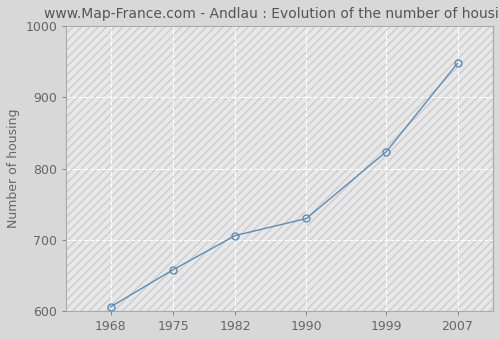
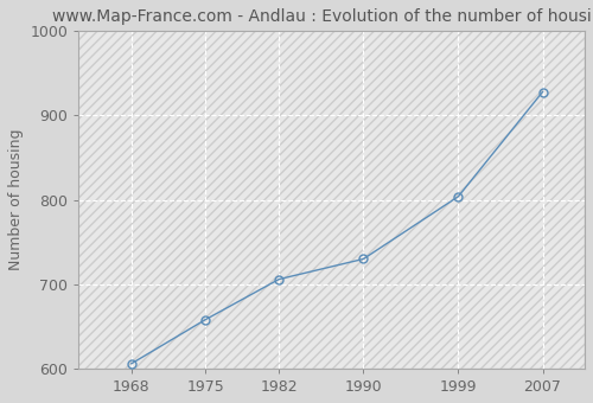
1999: 824 -> 804
2007: 948 -> 928
